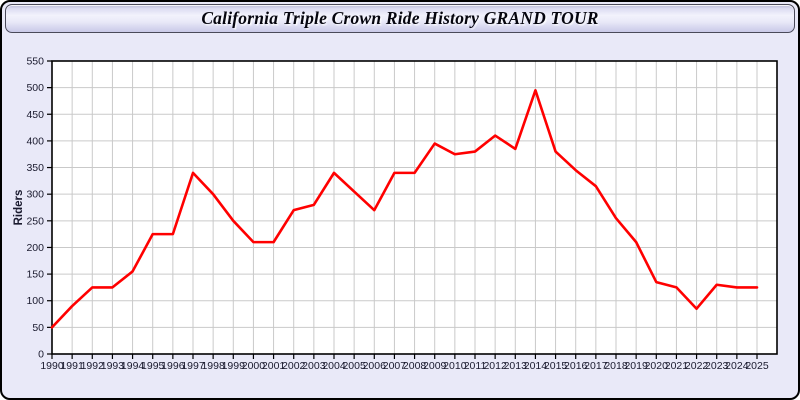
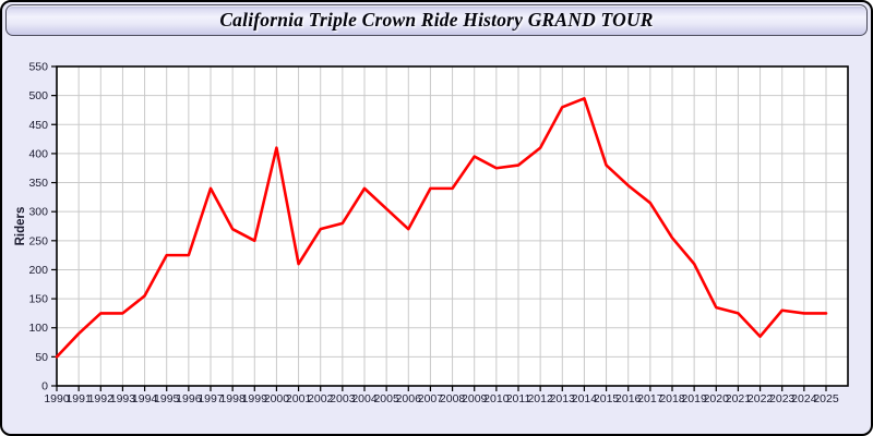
1998: 300 -> 270
2000: 210 -> 410
2013: 380 -> 480
